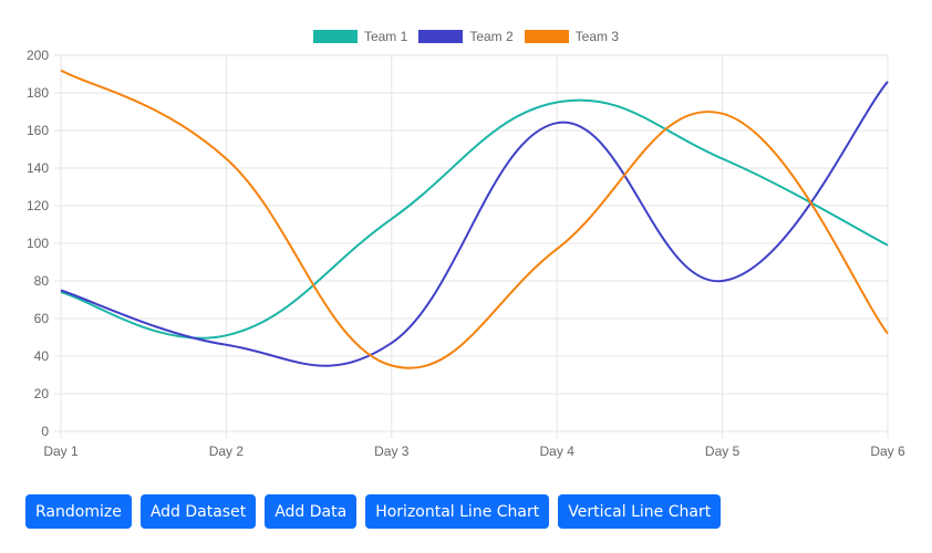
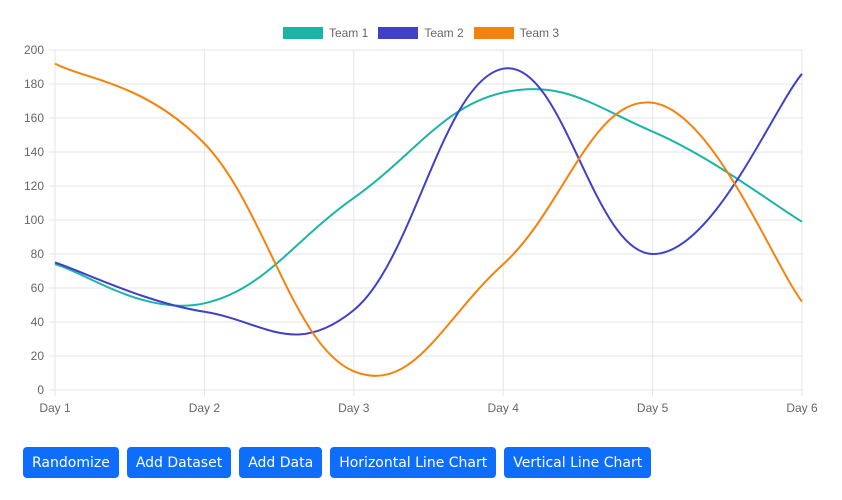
Team 3/Day 3: 35 -> 11
Team 2/Day 4: 164 -> 189
Team 3/Day 4: 97 -> 74
Team 1/Day 5: 145 -> 152
